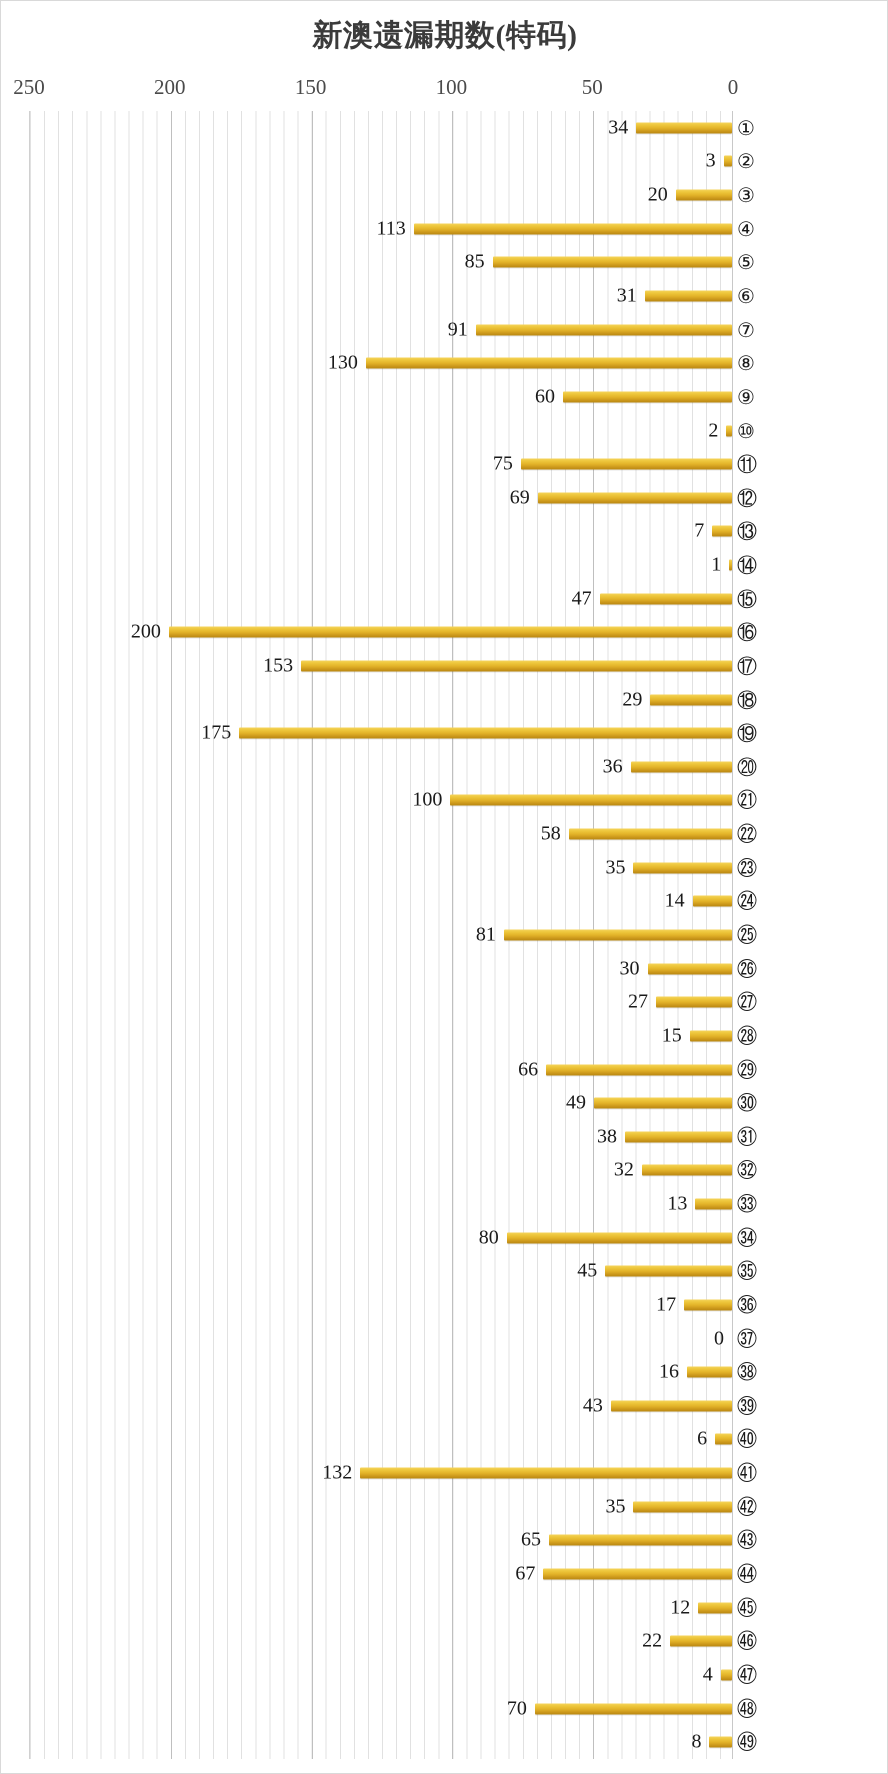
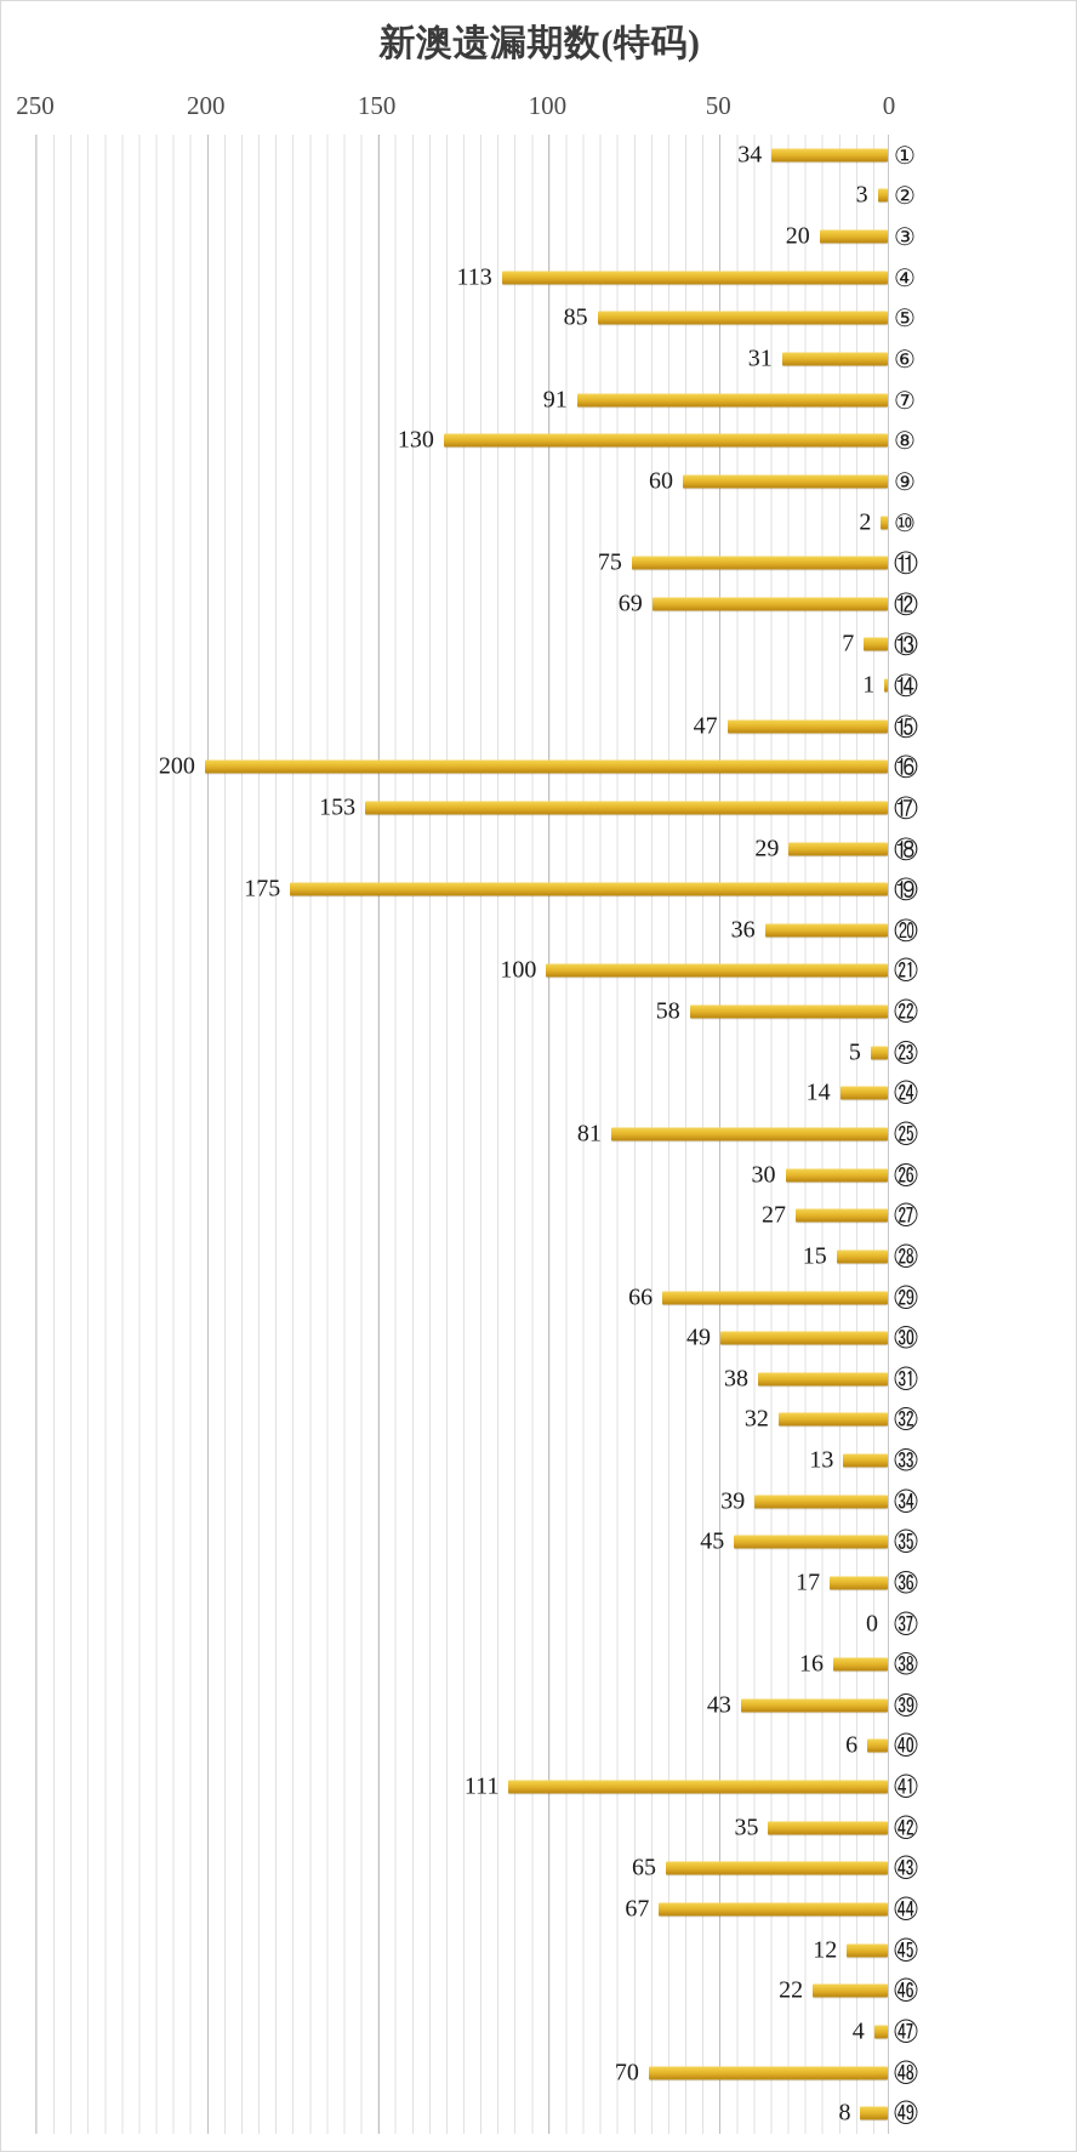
㉓: 35 -> 5
㉞: 80 -> 39
㊶: 132 -> 111
